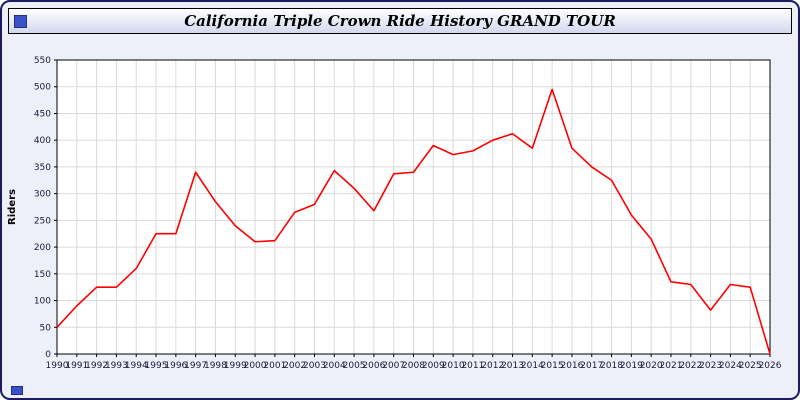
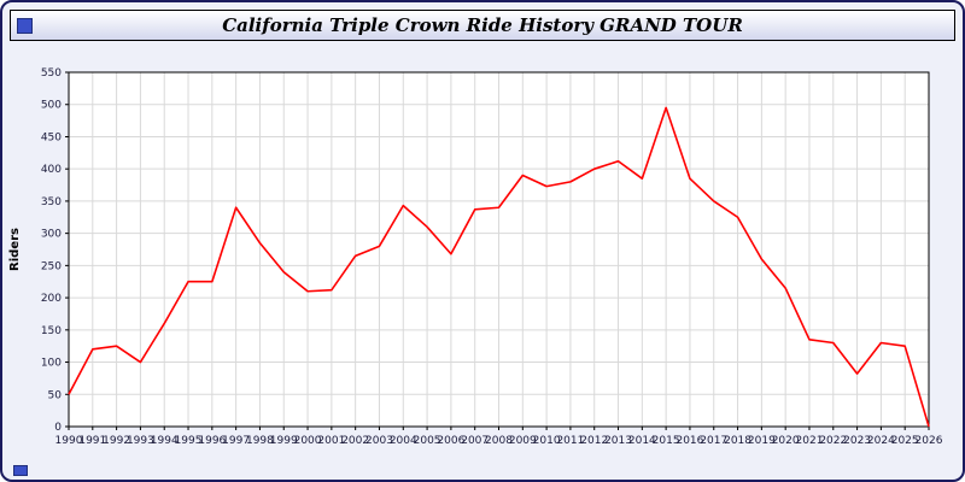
1991: 90 -> 120
1993: 120 -> 100
